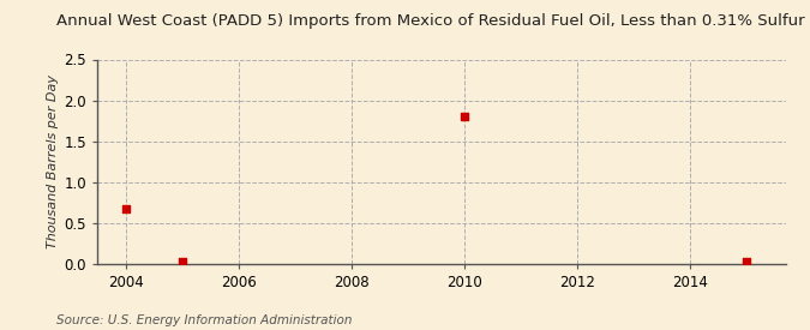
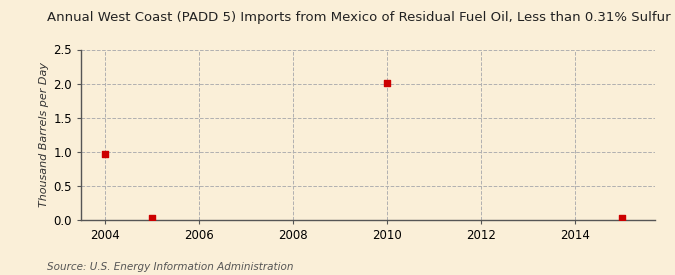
2004: 0.68 -> 0.97
2010: 1.80 -> 2.01
